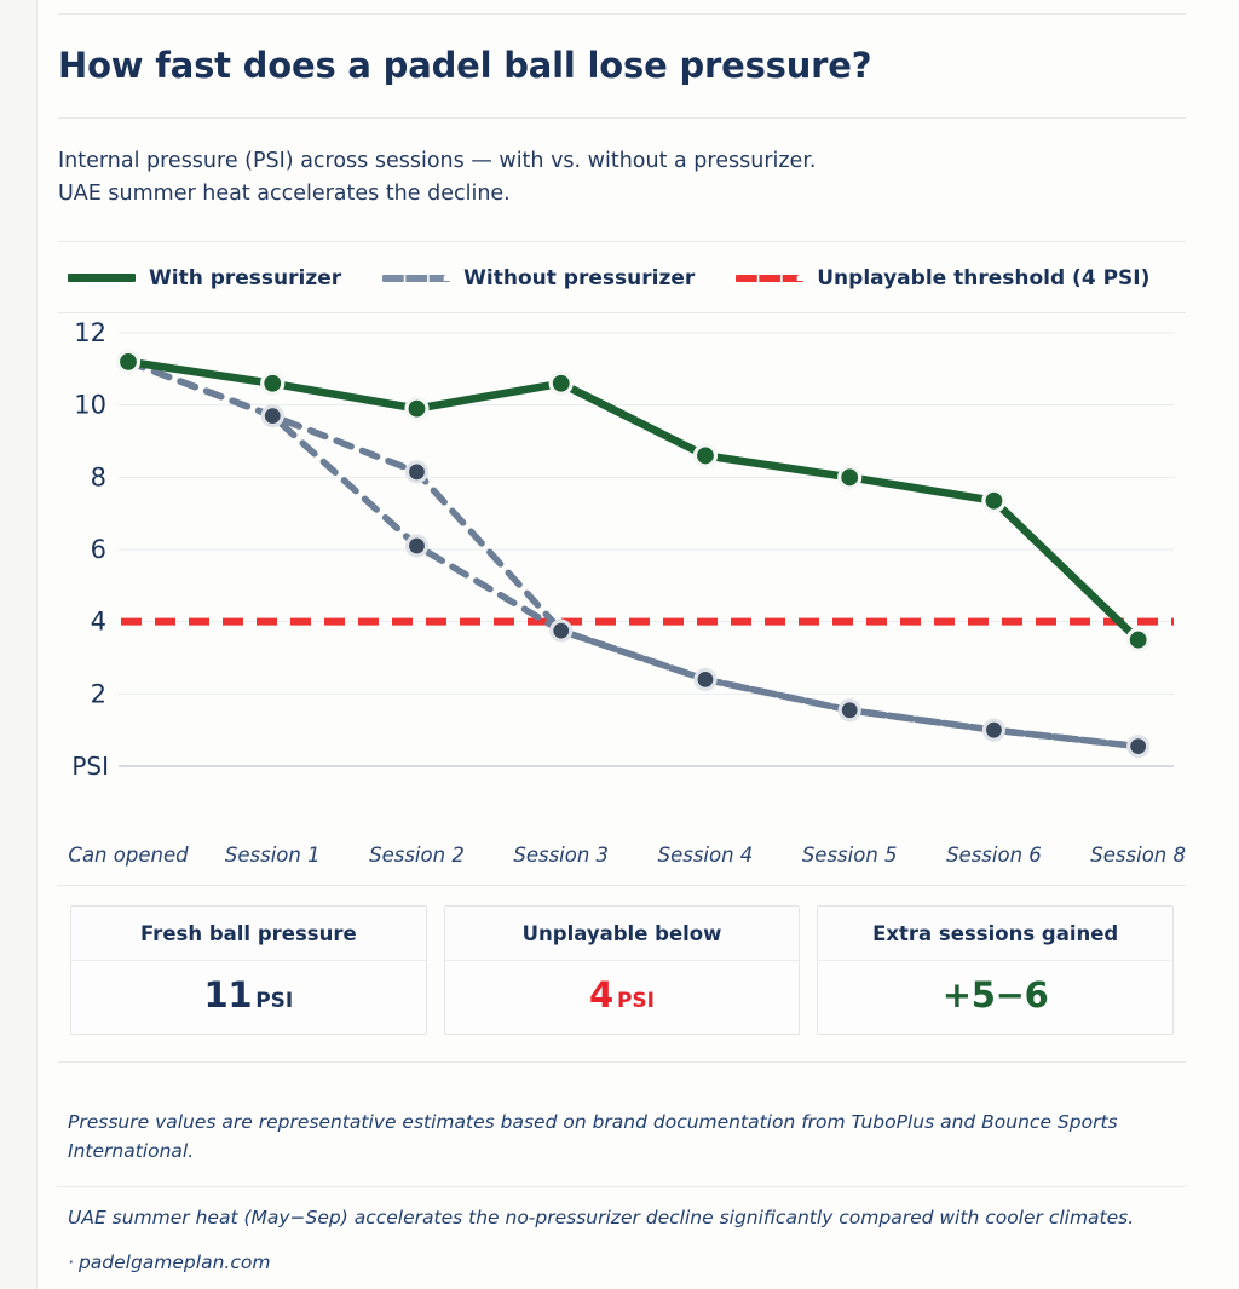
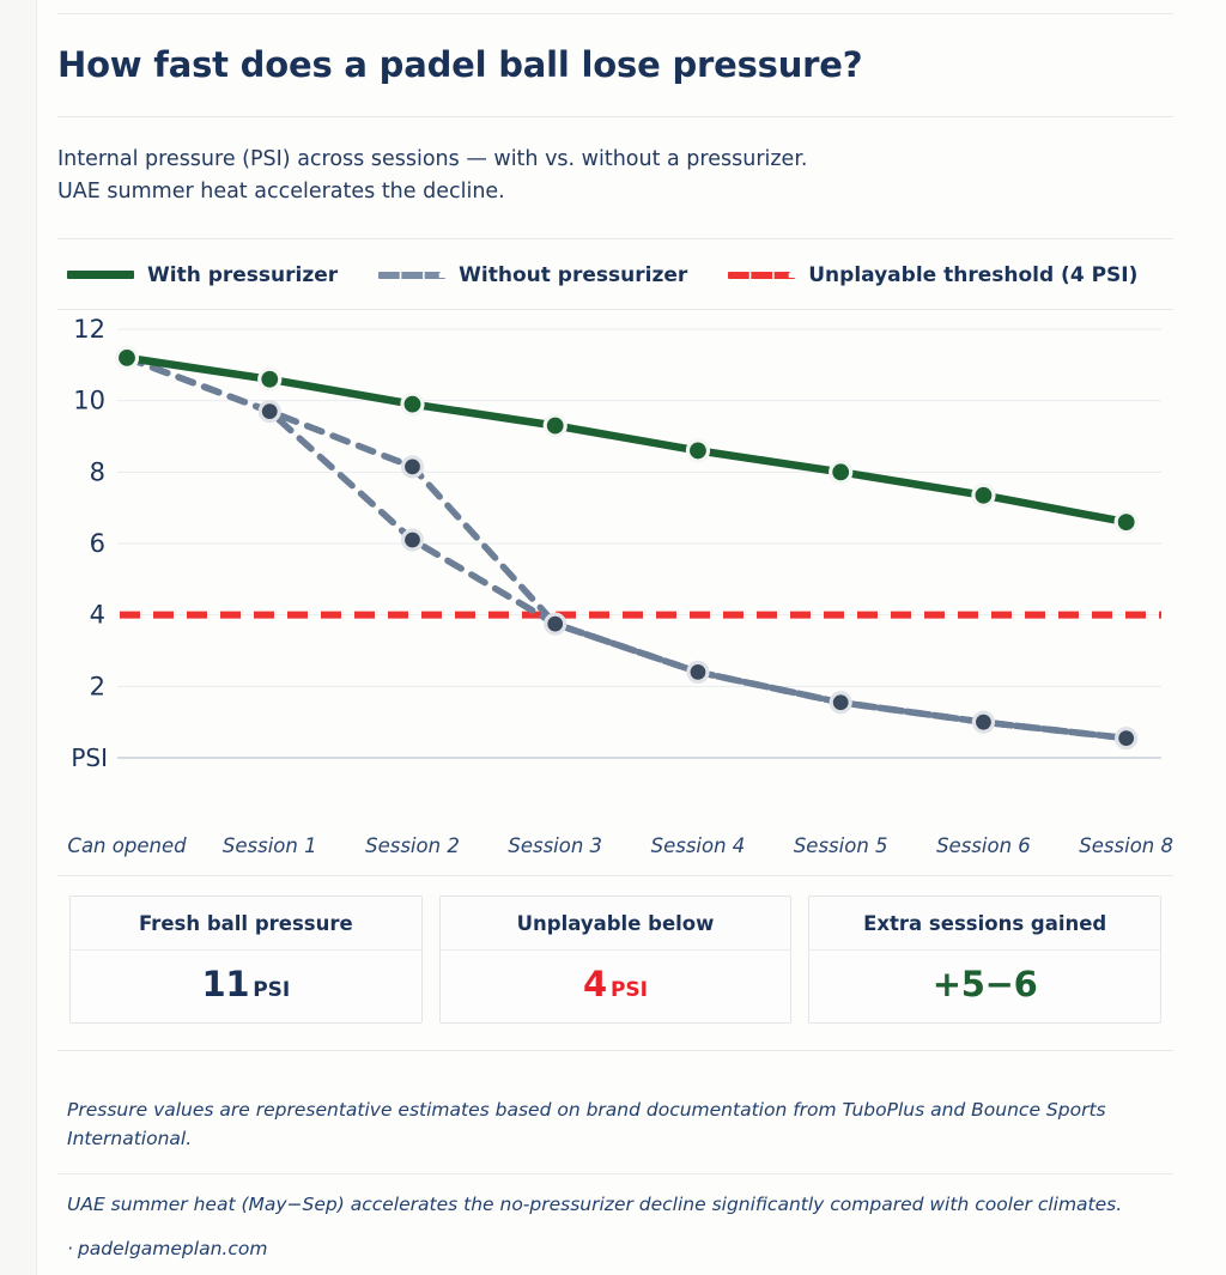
With pressurizer/Session 3: 10.6 -> 9.3
With pressurizer/Session 8: 3.5 -> 6.6
